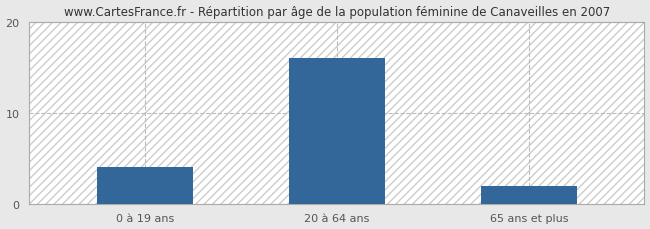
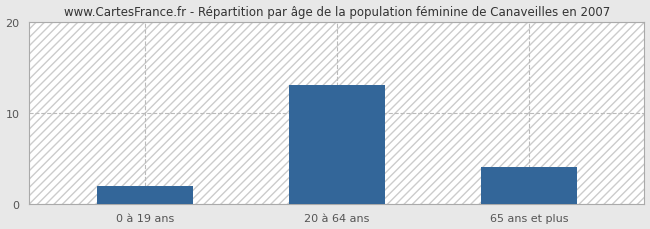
0 à 19 ans: 4 -> 2
20 à 64 ans: 16 -> 13
65 ans et plus: 2 -> 4
